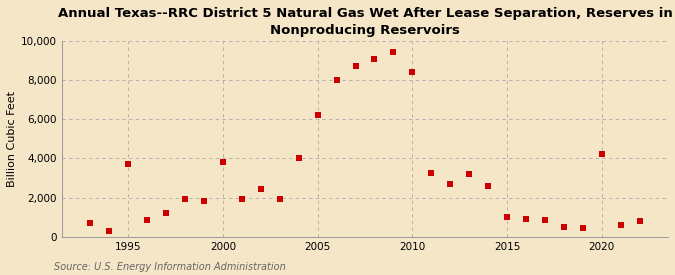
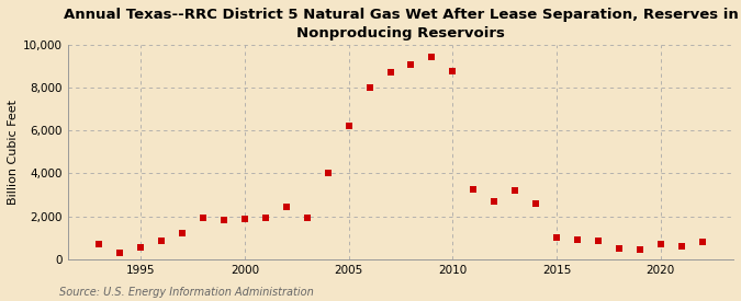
1995: 3,700 -> 600
2000: 3,800 -> 1,800
2010: 8,400 -> 8,800
2020: 4,200 -> 700
